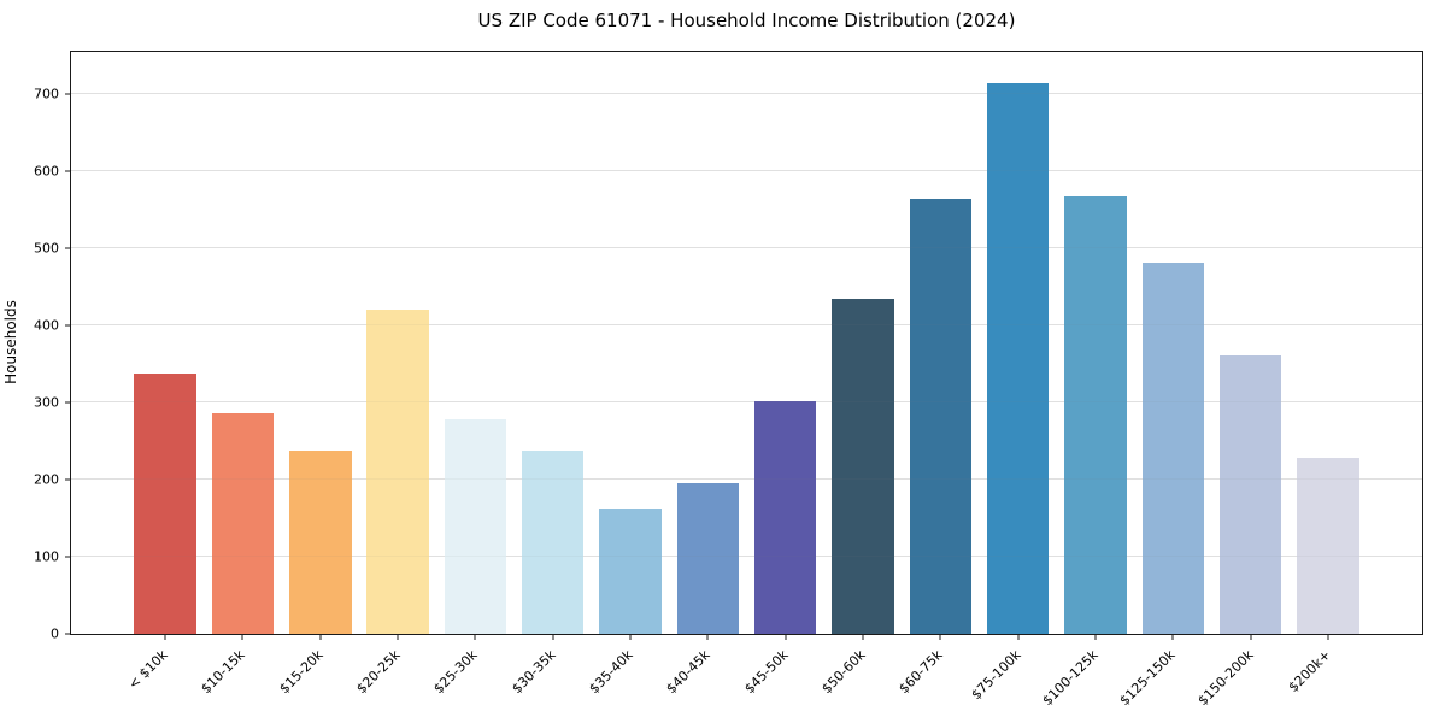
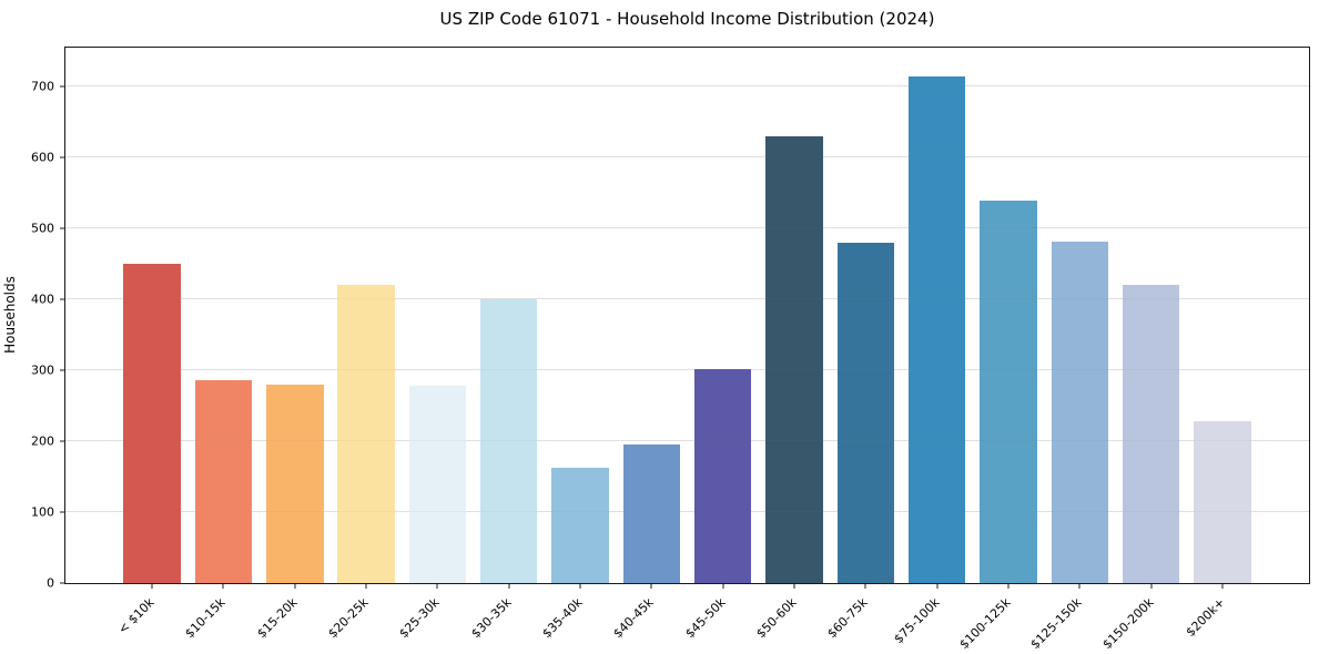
< $10k: 340 -> 450
$15-20k: 240 -> 280
$30-35k: 240 -> 400
$50-60k: 440 -> 630
$60-75k: 560 -> 480
$100-125k: 570 -> 540
$150-200k: 360 -> 420
